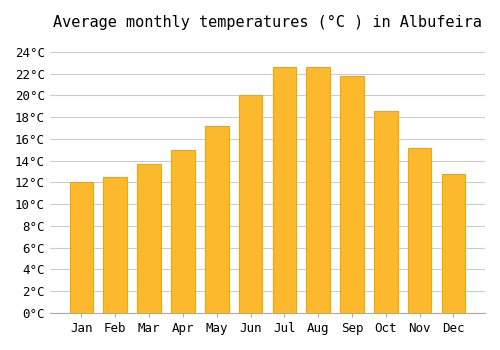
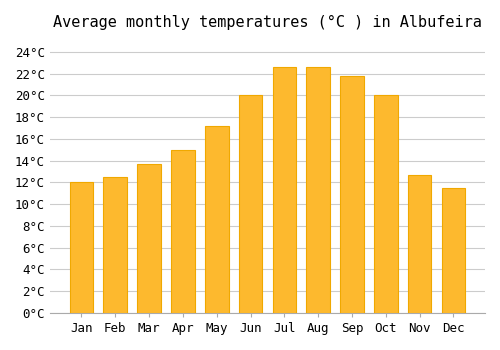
Oct: 18.6°C -> 20.0°C
Nov: 15.2°C -> 12.7°C
Dec: 12.8°C -> 11.5°C
